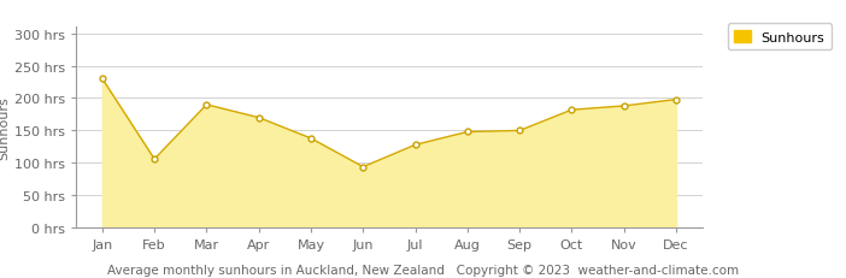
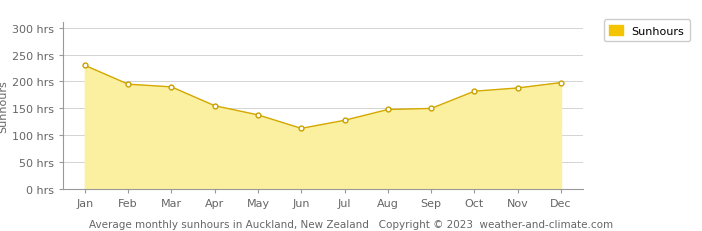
Feb: 106 hrs -> 195 hrs
Apr: 170 hrs -> 155 hrs
Jun: 94 hrs -> 113 hrs
